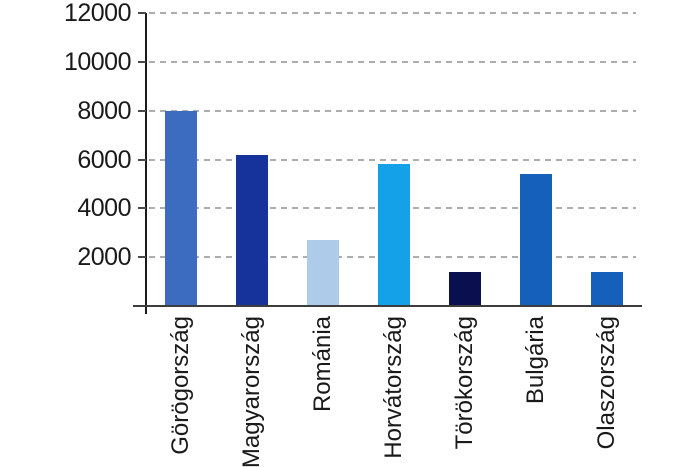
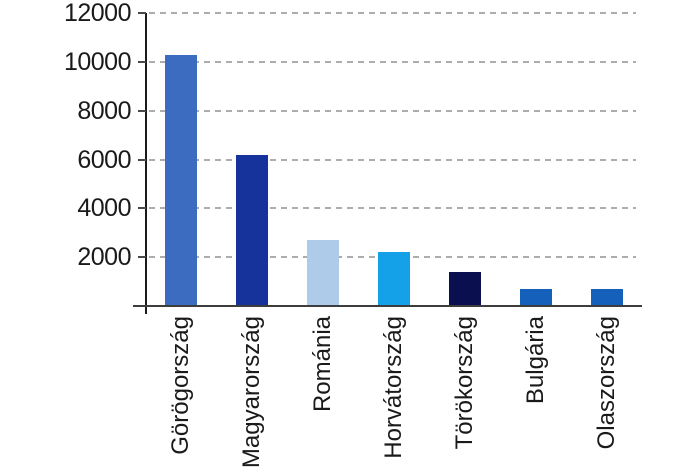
Görögország: 8000 -> 10300
Horvátország: 5800 -> 2200
Bulgária: 5400 -> 700
Olaszország: 1400 -> 700
